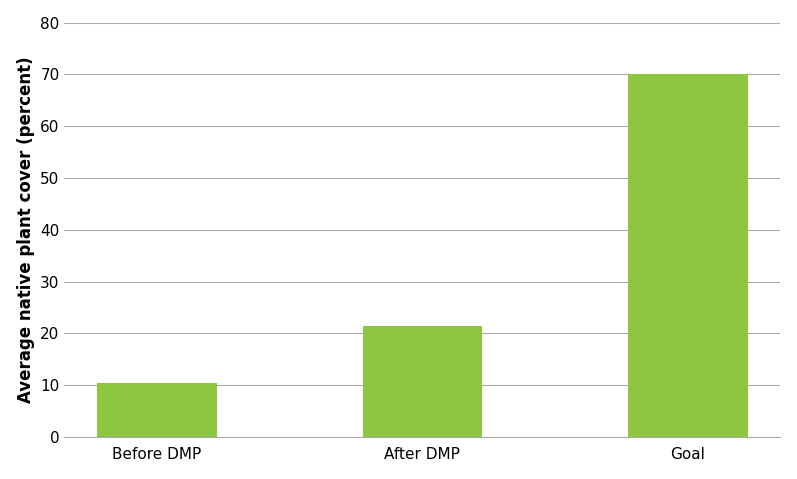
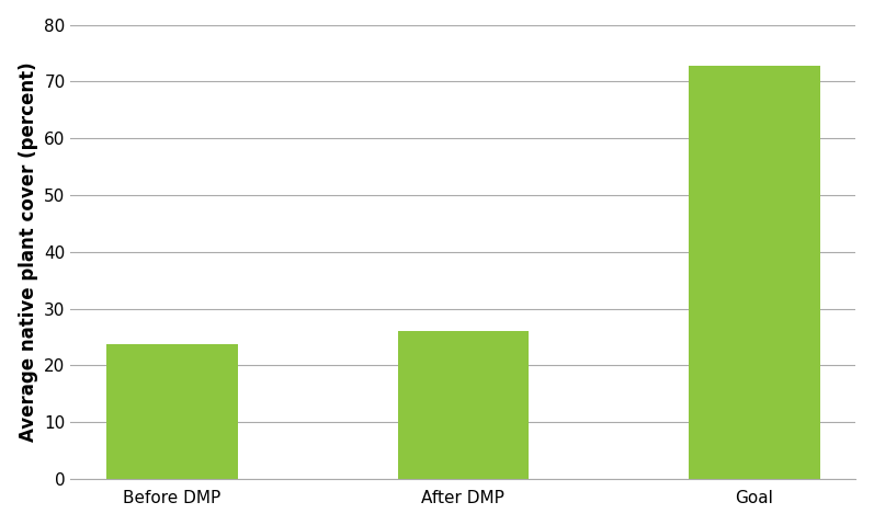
Before DMP: 10.5 -> 23.8
After DMP: 21.5 -> 26.0
Goal: 70.0 -> 72.8
